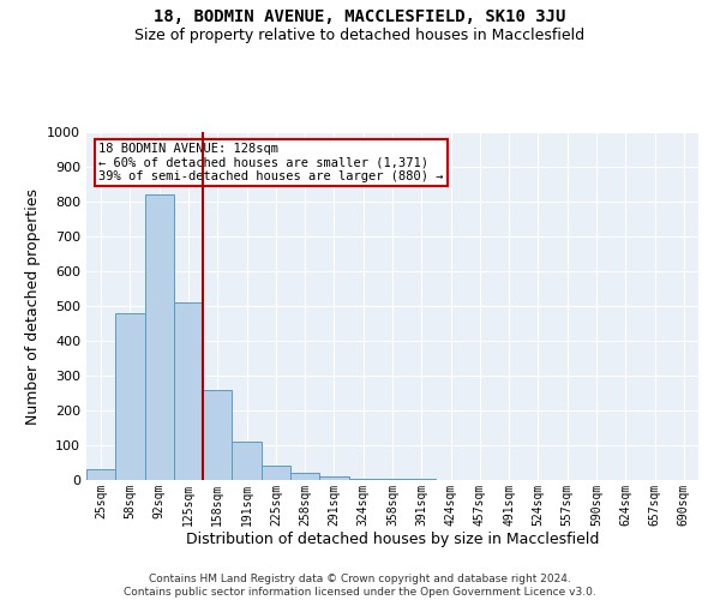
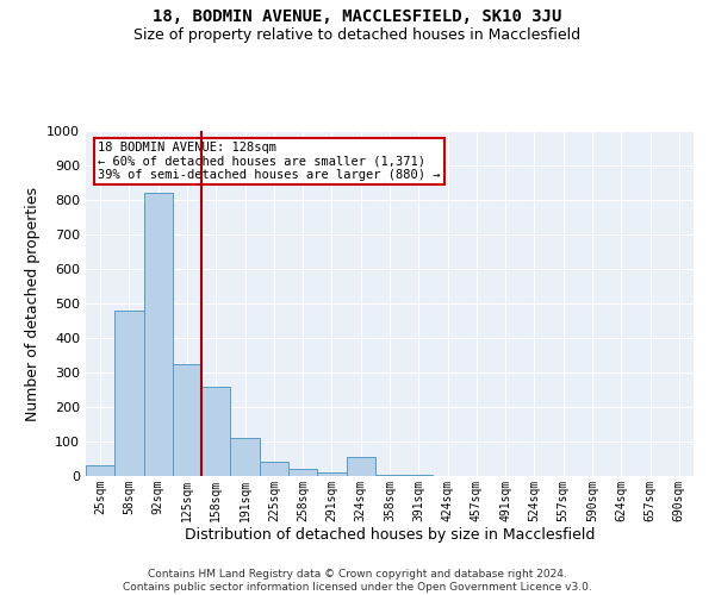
125sqm: 510 -> 325
324sqm: 5 -> 55
